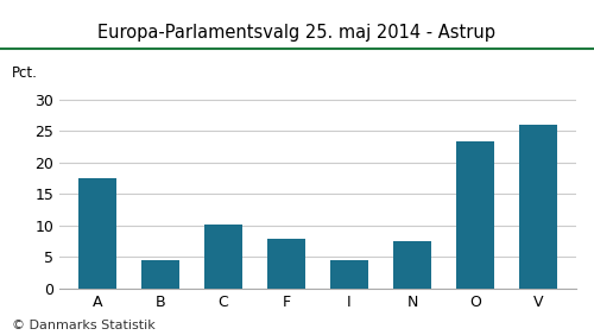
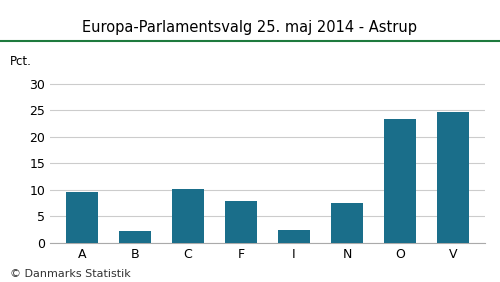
A: 17.5 -> 9.6
B: 4.5 -> 2.2
I: 4.5 -> 2.4
V: 26.0 -> 24.6
